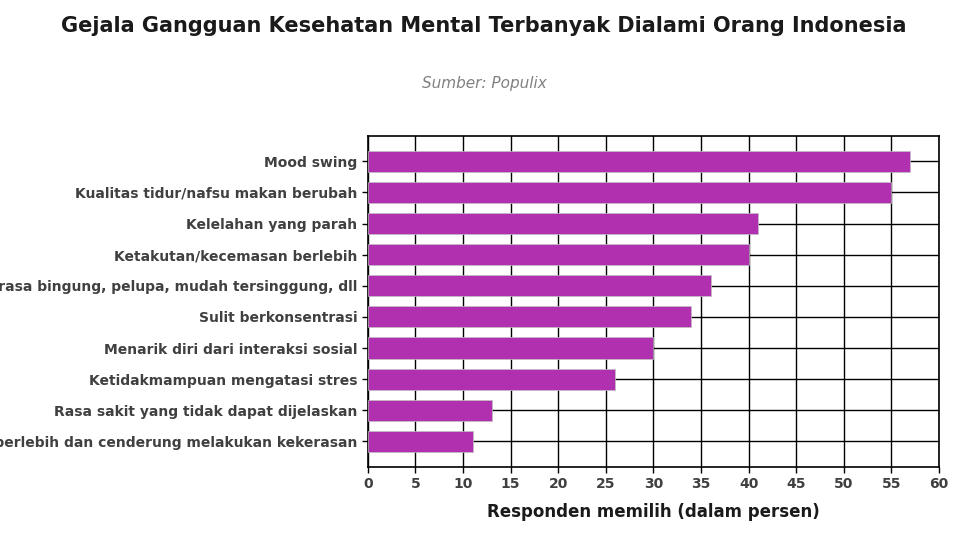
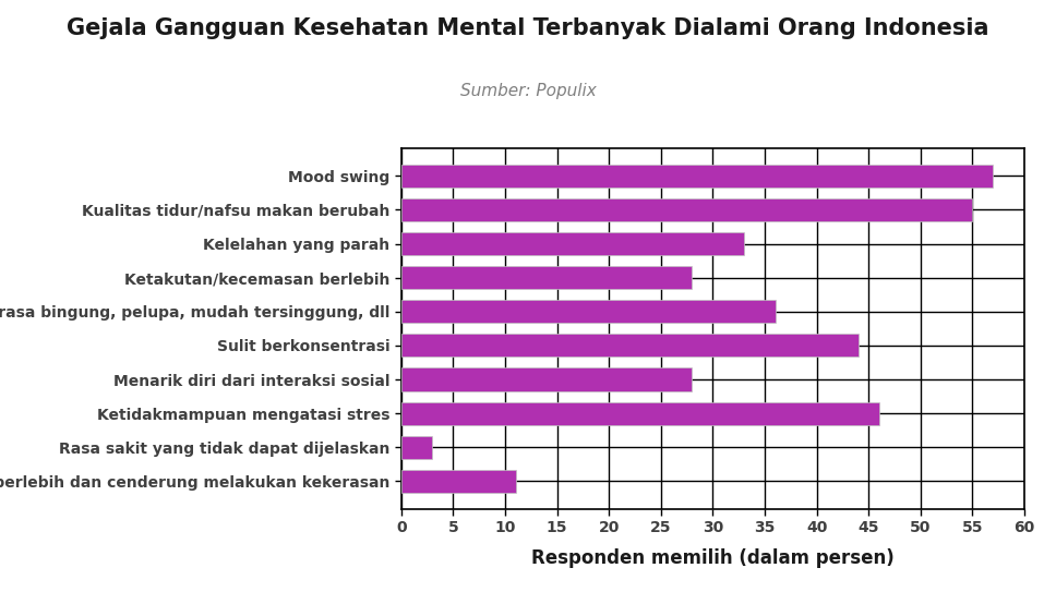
Kelelahan yang parah: 41 -> 33
Ketakutan/kecemasan berlebih: 40 -> 28
Sulit berkonsentrasi: 34 -> 44
Menarik diri dari interaksi sosial: 30 -> 28
Ketidakmampuan mengatasi stres: 26 -> 46
Rasa sakit yang tidak dapat dijelaskan: 13 -> 3
